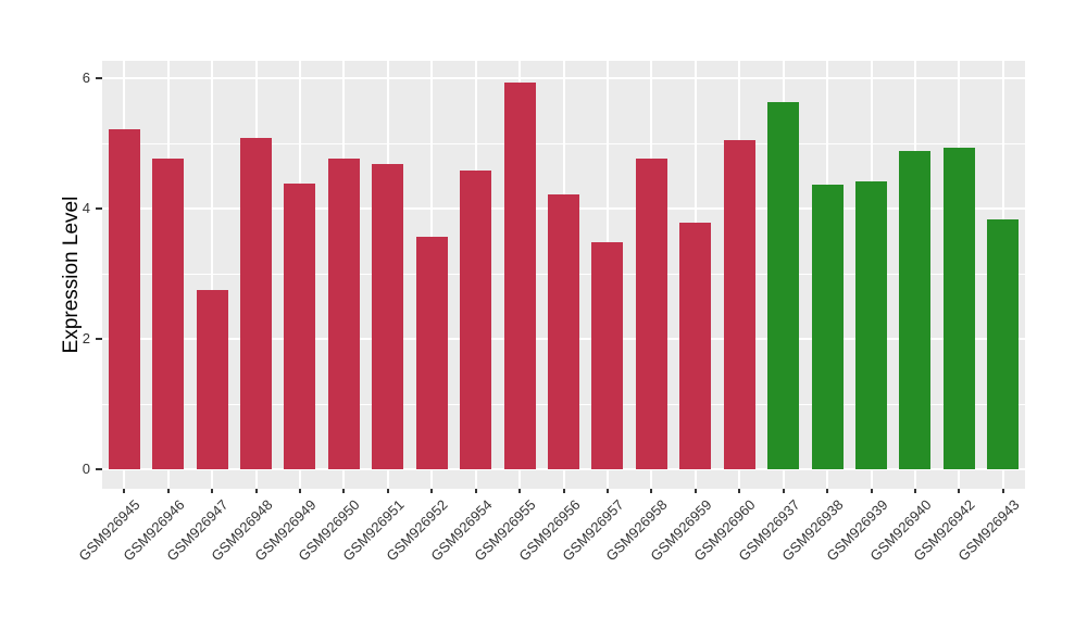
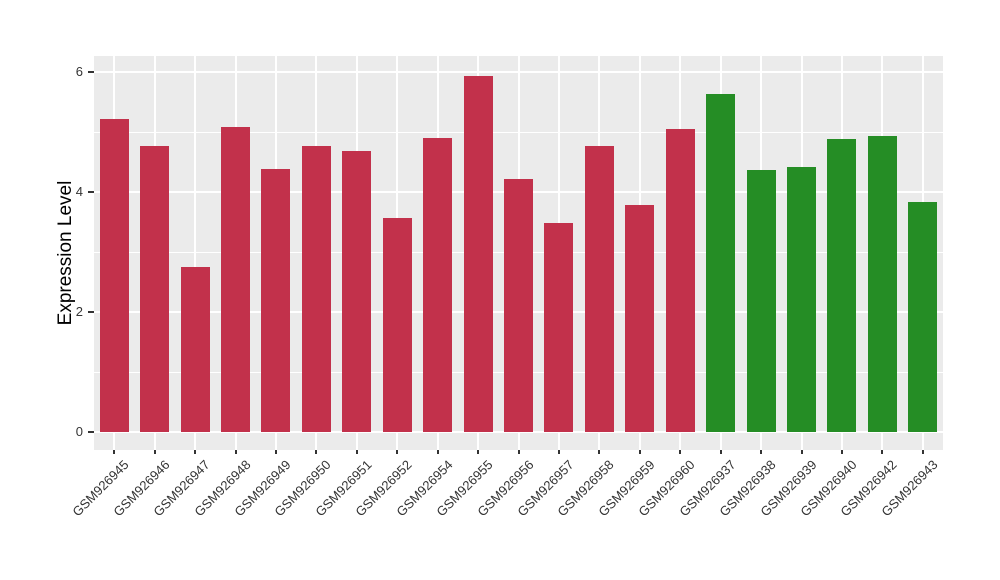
GSM926954: 4.6 -> 4.9
